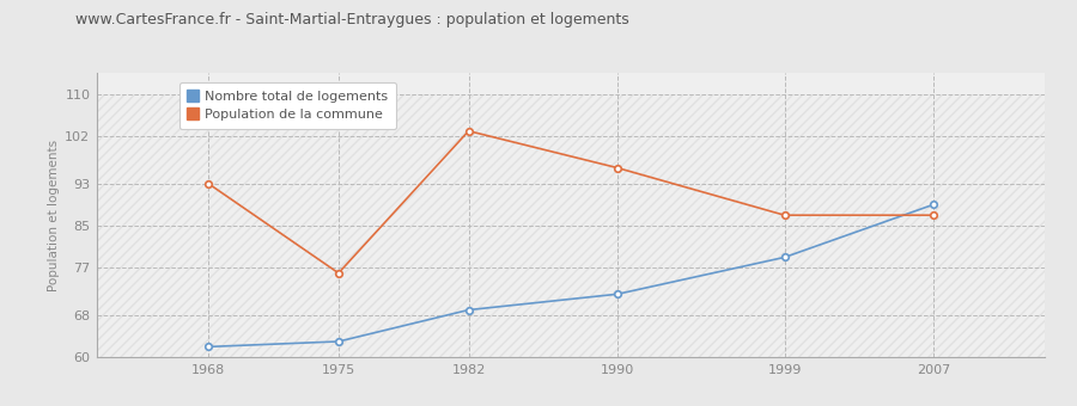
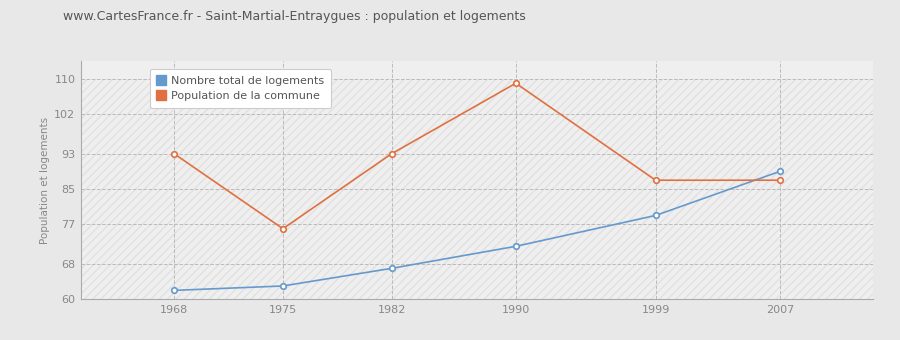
Nombre total de logements/1982: 69 -> 67
Population de la commune/1982: 103 -> 93
Population de la commune/1990: 96 -> 109
